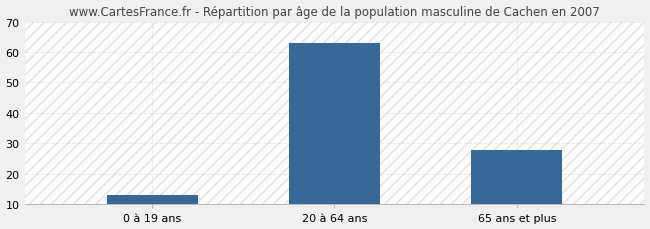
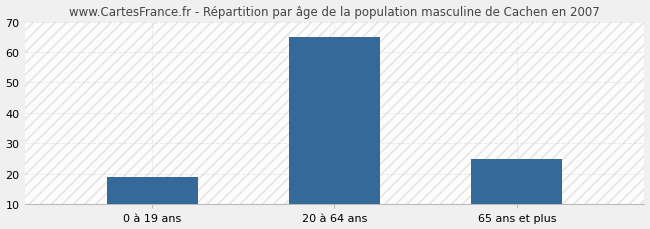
0 à 19 ans: 13 -> 19
20 à 64 ans: 63 -> 65
65 ans et plus: 28 -> 25
